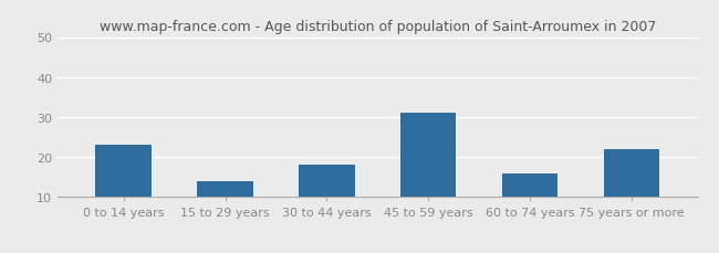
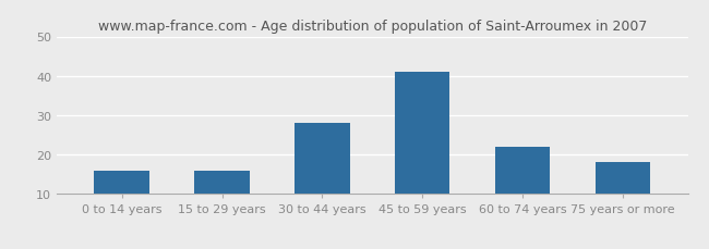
0 to 14 years: 23 -> 16
15 to 29 years: 14 -> 16
30 to 44 years: 18 -> 28
45 to 59 years: 31 -> 41
60 to 74 years: 16 -> 22
75 years or more: 22 -> 18
